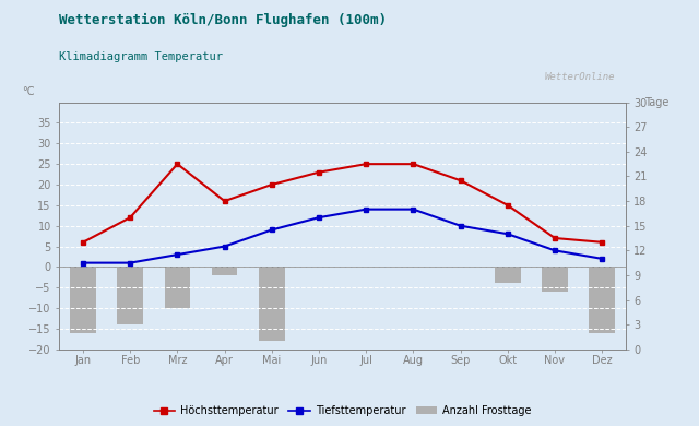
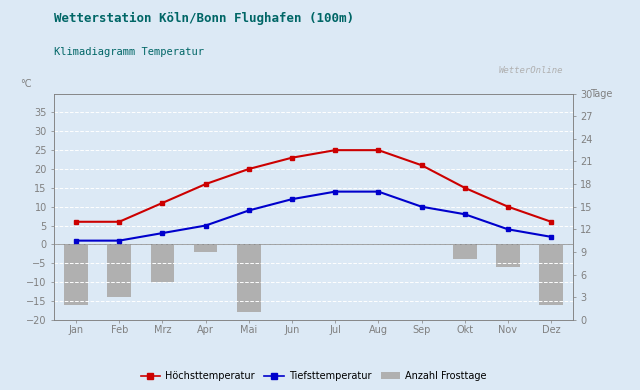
Höchsttemperatur/Feb: 12 -> 6
Höchsttemperatur/Mrz: 25 -> 11
Höchsttemperatur/Nov: 7 -> 10
